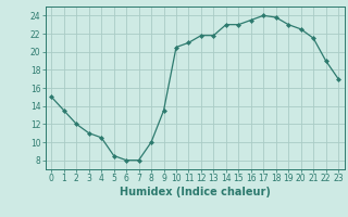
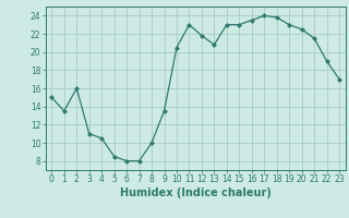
2: 12.0 -> 16.0
11: 21.0 -> 23.0
13: 21.8 -> 20.8
